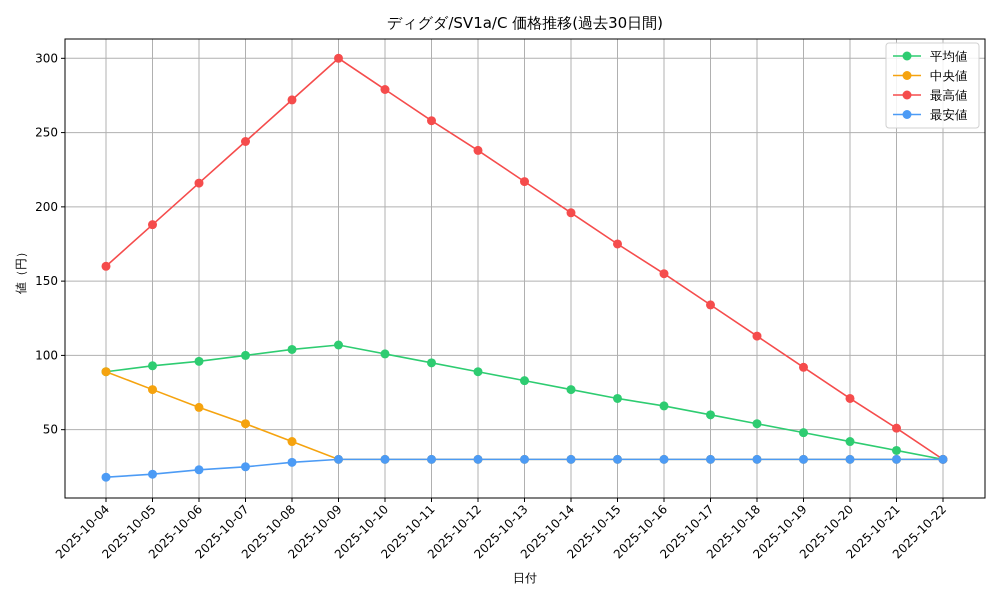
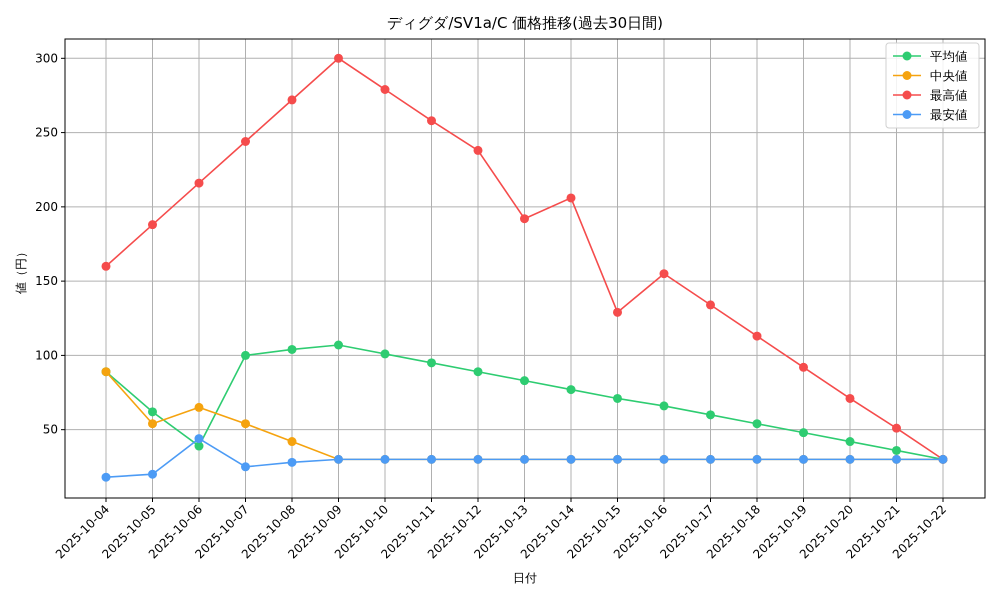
平均値/2025-10-05: 93 -> 62
中央値/2025-10-05: 77 -> 54
平均値/2025-10-06: 96 -> 39
最安値/2025-10-06: 23 -> 44
最高値/2025-10-13: 217 -> 192
最高値/2025-10-14: 196 -> 206
最高値/2025-10-15: 175 -> 129
